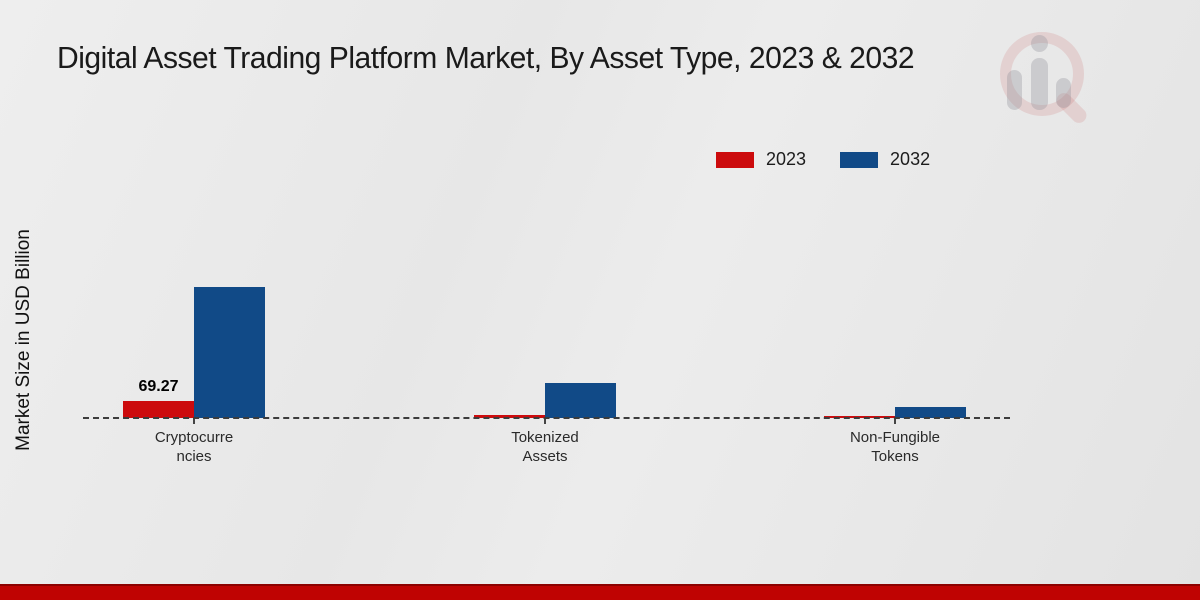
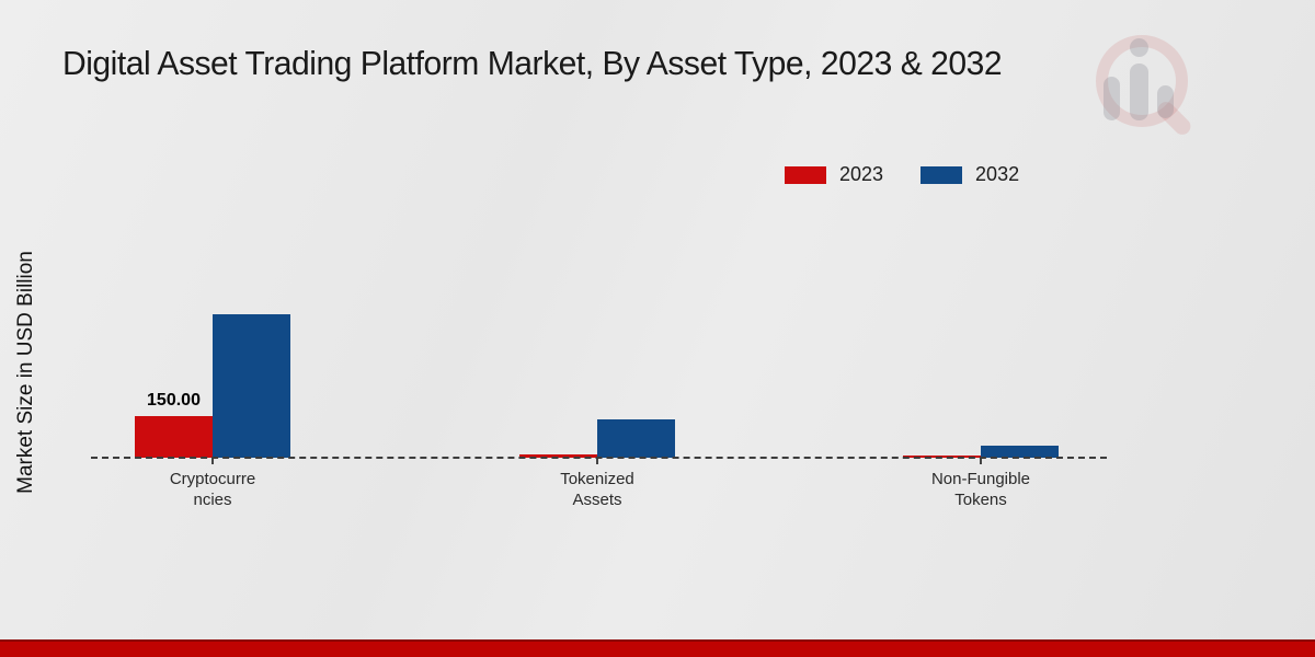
2023/Cryptocurrencies: 69.27 -> 150.00
